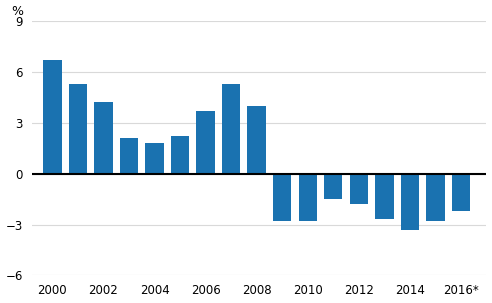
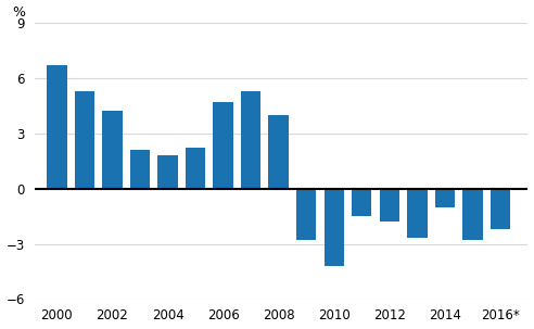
2006: 3.7 -> 4.7
2010: -2.8 -> -4.2
2014: -3.3 -> -1.0
